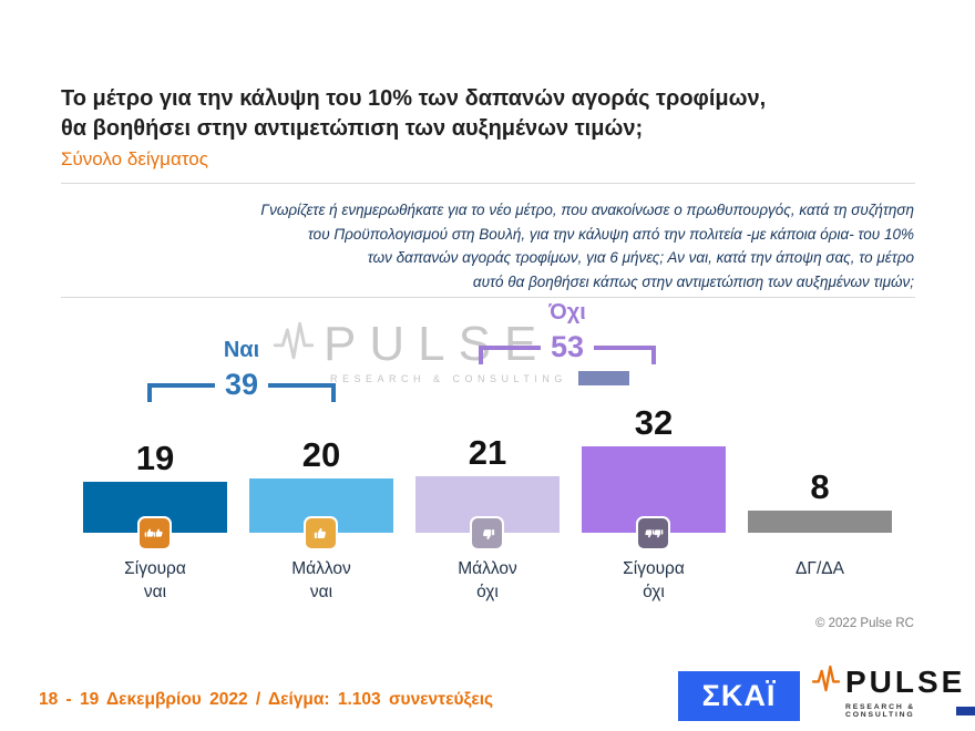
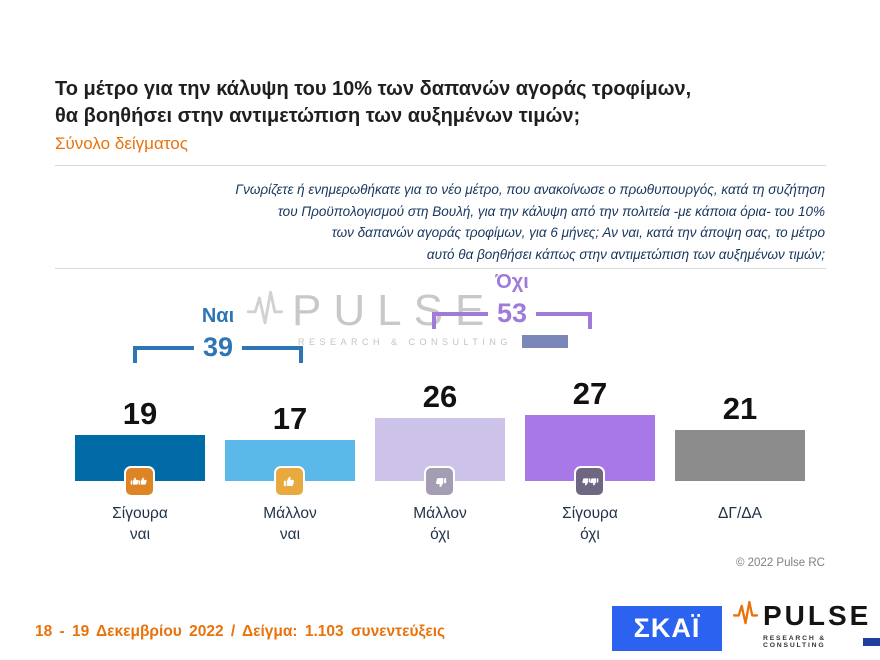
Μάλλον ναι: 20 -> 17
Μάλλον όχι: 21 -> 26
Σίγουρα όχι: 32 -> 27
ΔΓ/ΔΑ: 8 -> 21
